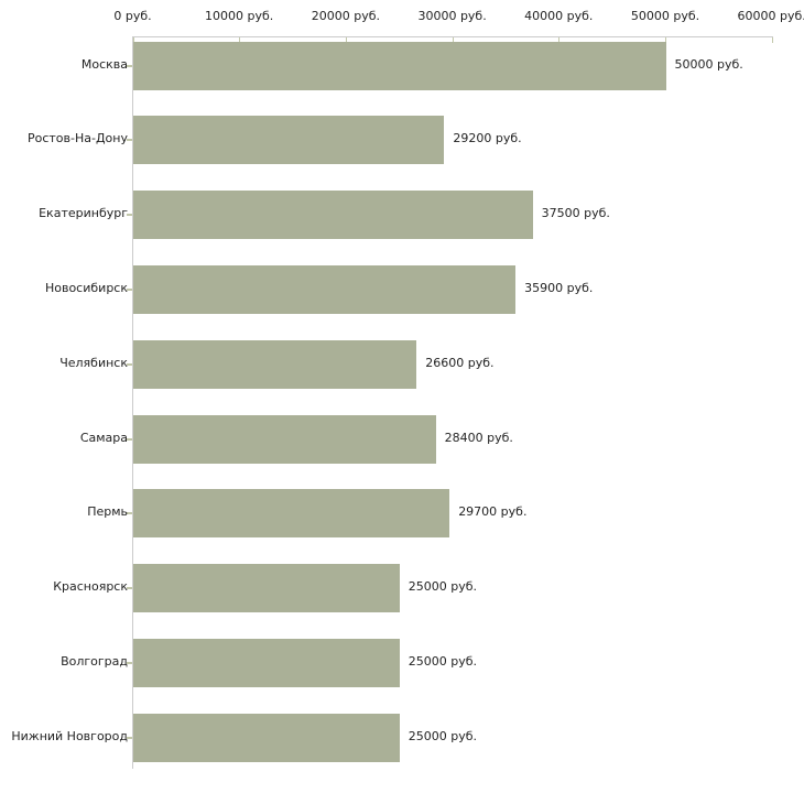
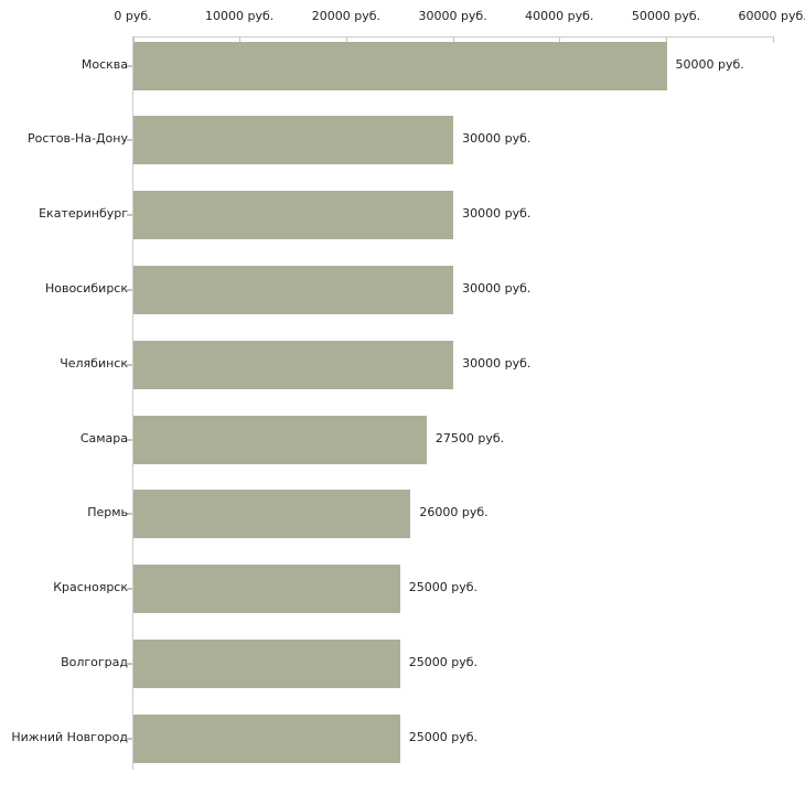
Ростов-На-Дону: 29200 -> 30000
Екатеринбург: 37500 -> 30000
Новосибирск: 35900 -> 30000
Челябинск: 26600 -> 30000
Самара: 28400 -> 27500
Пермь: 29700 -> 26000
